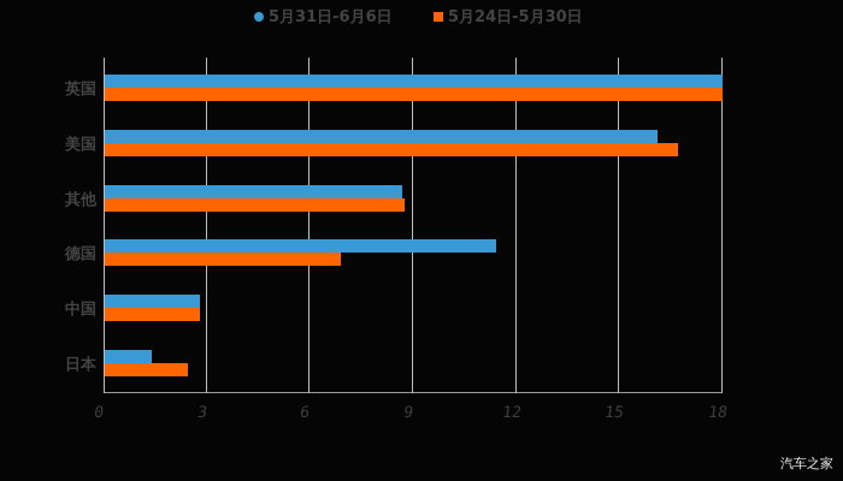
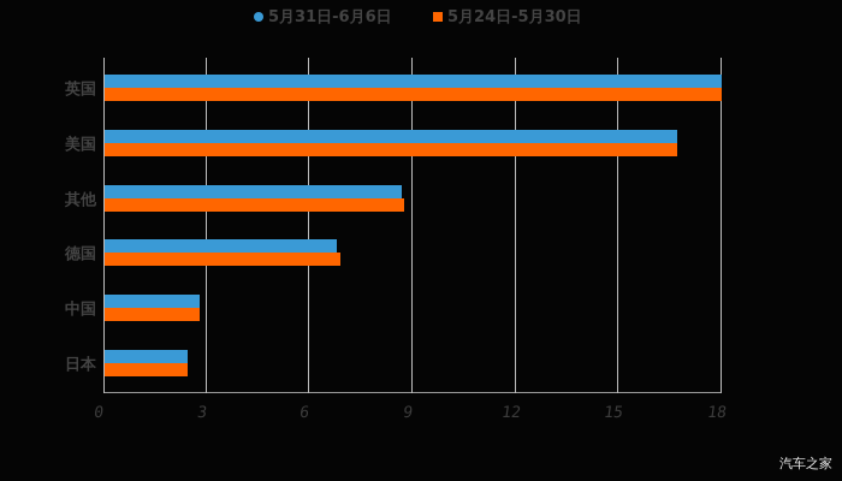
5月31日-6月6日/美国: 16.1 -> 16.7
5月31日-6月6日/德国: 11.4 -> 6.8
5月31日-6月6日/日本: 1.4 -> 2.5
